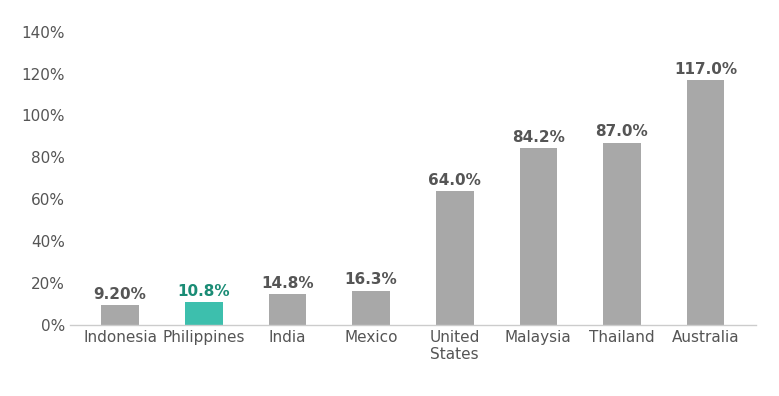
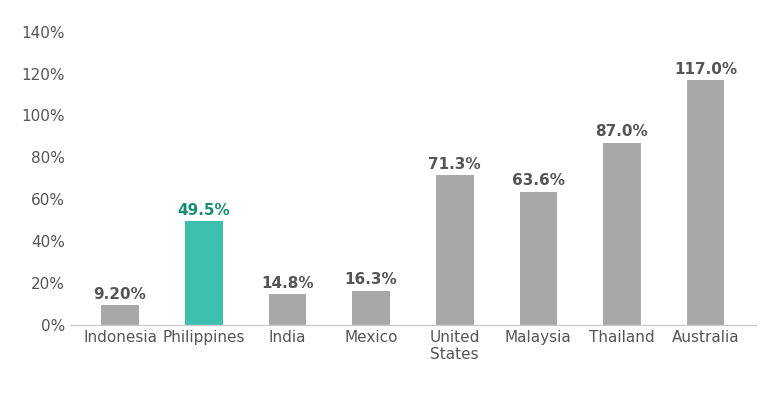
Philippines: 10.8% -> 49.5%
United States: 64.0% -> 71.3%
Malaysia: 84.2% -> 63.6%
